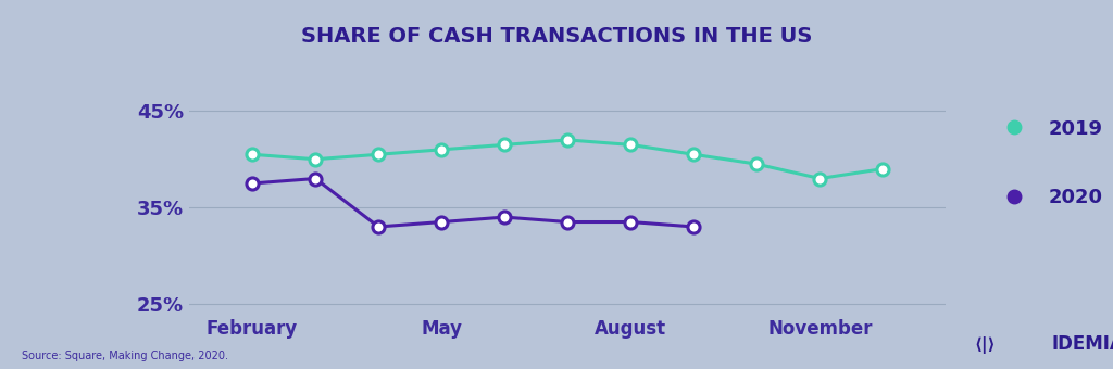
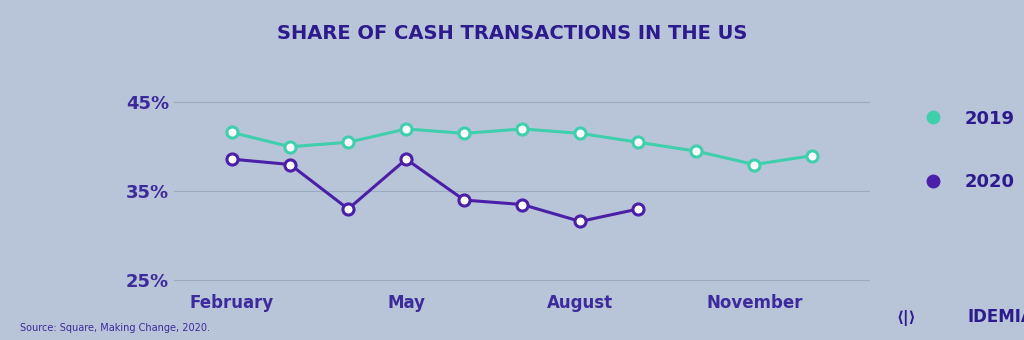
2019/February: 40.5% -> 41.6%
2020/February: 37.5% -> 38.6%
2019/May: 41.0% -> 42.0%
2020/May: 33.5% -> 38.6%
2020/August: 33.5% -> 31.6%
